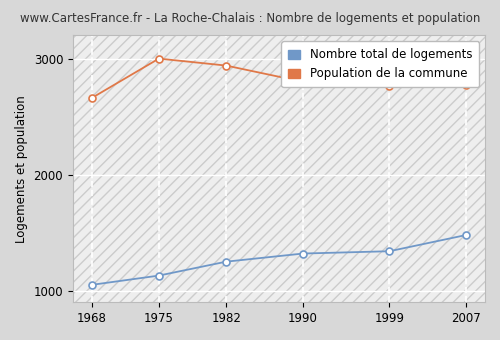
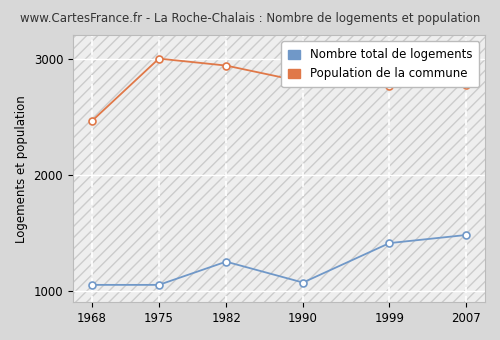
Population de la commune/1968: 2660 -> 2460
Nombre total de logements/1975: 1130 -> 1050
Nombre total de logements/1990: 1320 -> 1070
Nombre total de logements/1999: 1340 -> 1410
